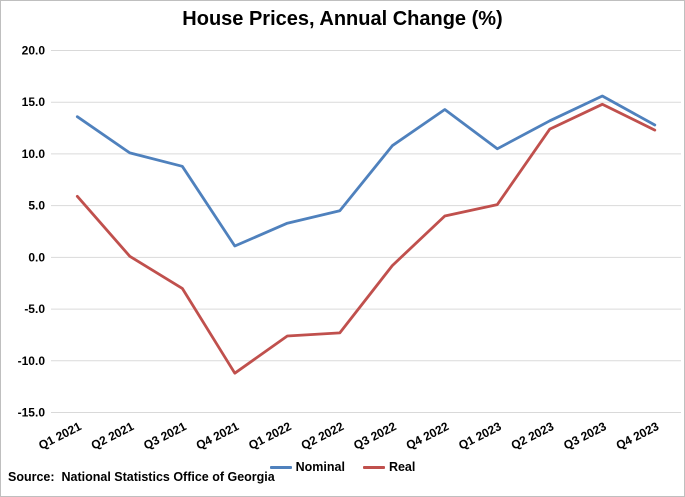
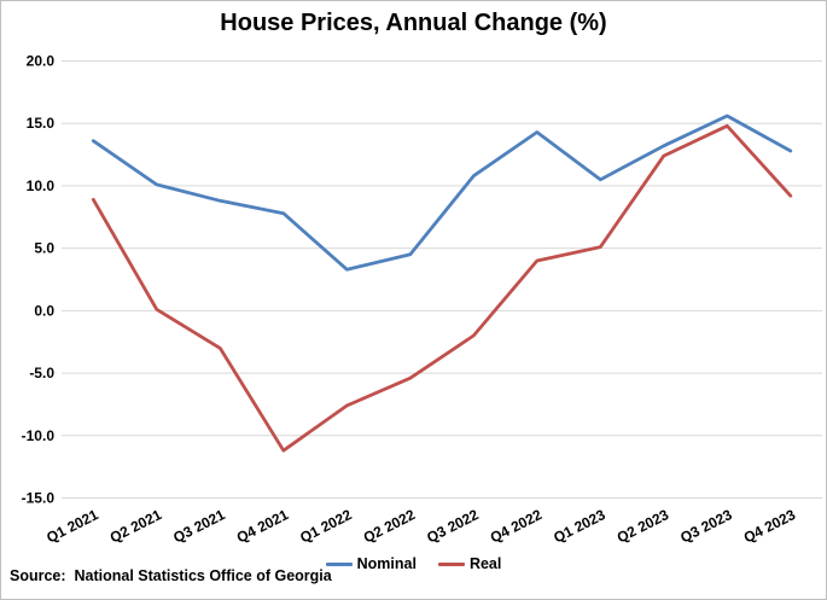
Real/Q1 2021: 5.9 -> 8.9
Nominal/Q4 2021: 1.1 -> 7.8
Real/Q2 2022: -7.3 -> -5.4
Real/Q3 2022: -0.8 -> -2.0
Real/Q4 2023: 12.3 -> 9.2
